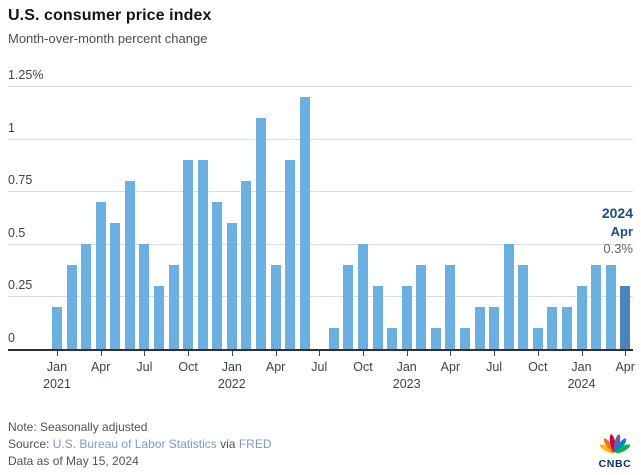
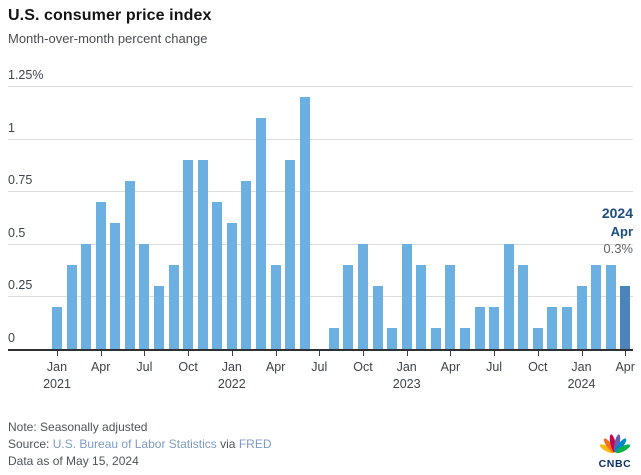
Jan 2023: 0.3% -> 0.5%
